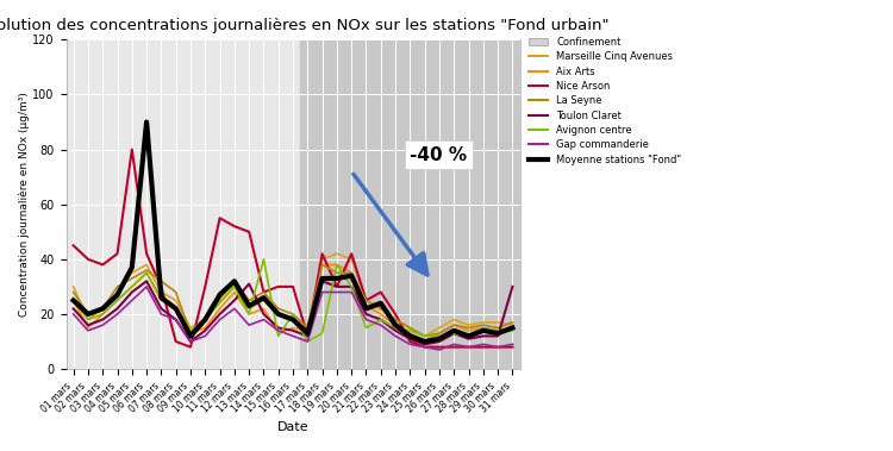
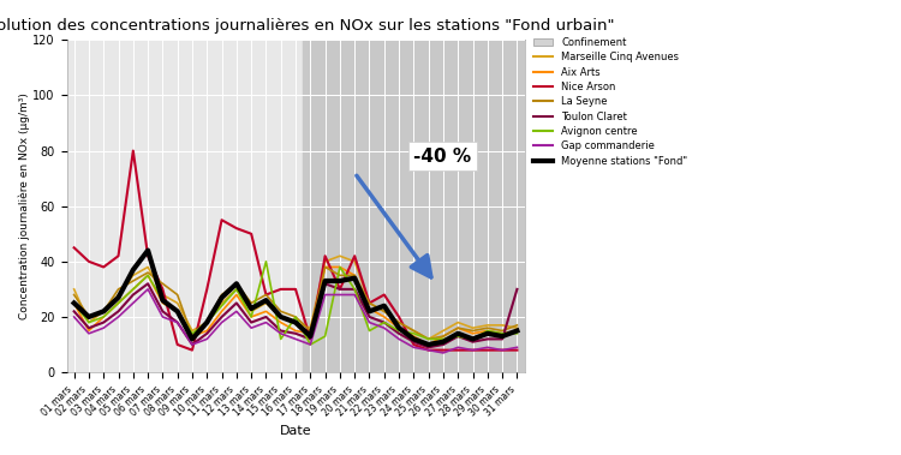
Moyenne stations "Fond"/06 mars: 90 -> 44
Toulon Claret/13 mars: 31 -> 18
Aix Arts/15 mars: 13 -> 18
